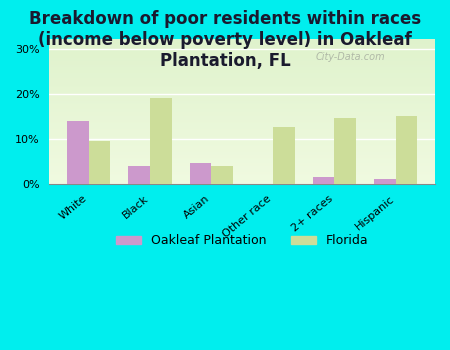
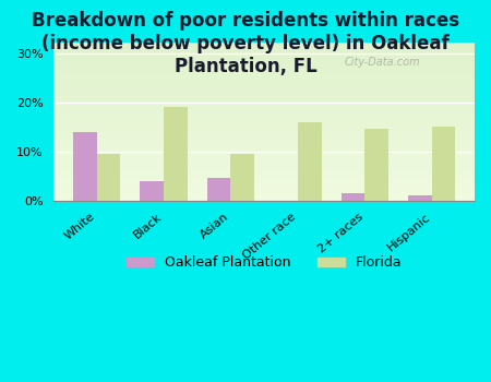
Florida/Asian: 4.0% -> 9.5%
Florida/Other race: 12.5% -> 16.0%
